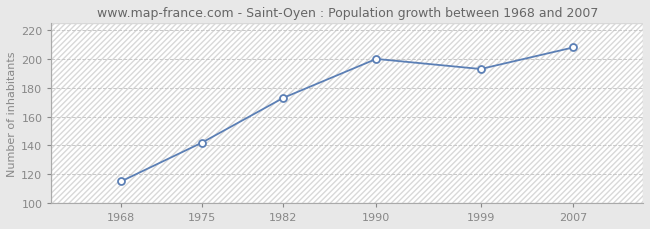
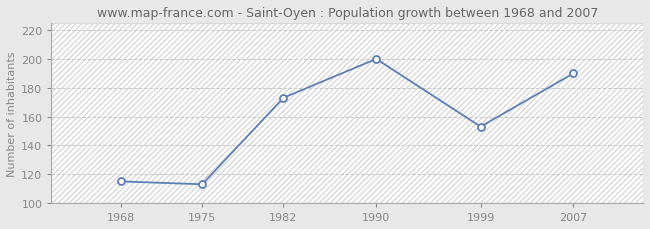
1975: 142 -> 113
1999: 193 -> 153
2007: 208 -> 190
